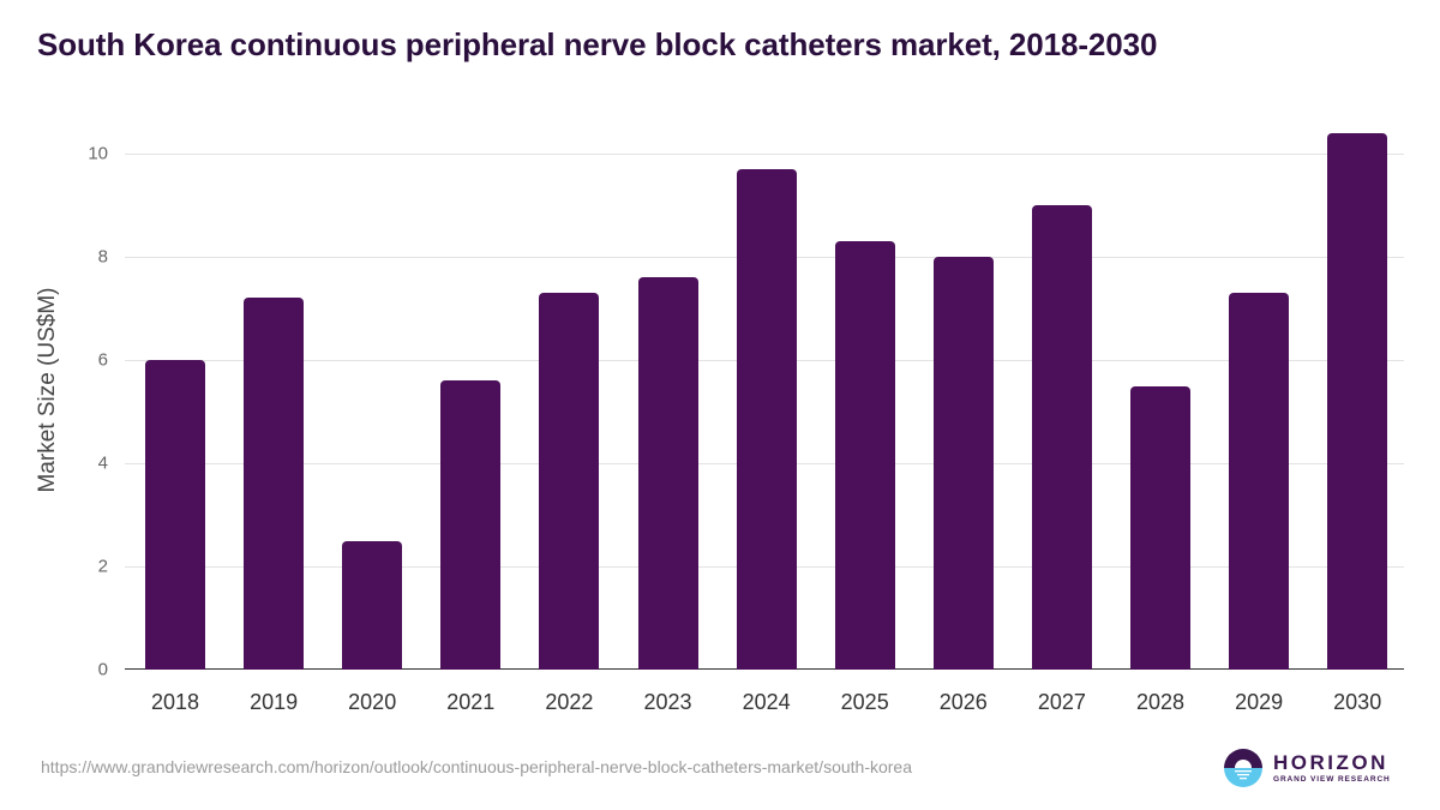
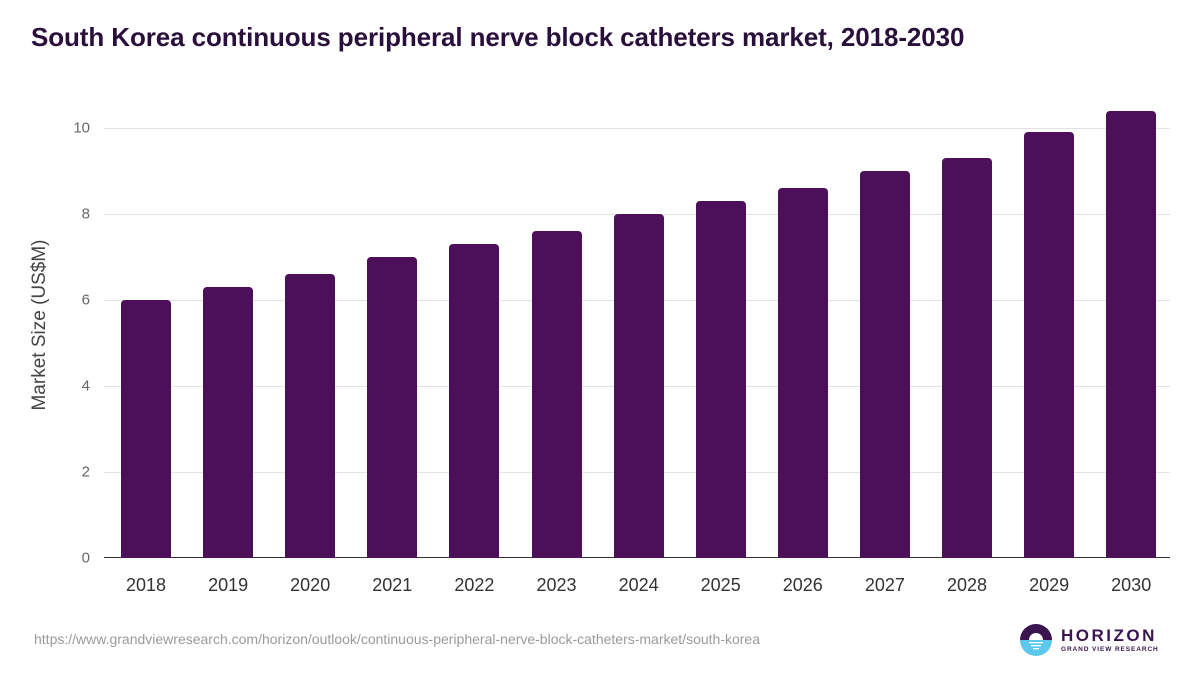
2019: 7.2 -> 6.3
2020: 2.5 -> 6.6
2021: 5.6 -> 7.0
2024: 9.7 -> 8.0
2026: 8.0 -> 8.6
2028: 5.5 -> 9.3
2029: 7.3 -> 9.9
